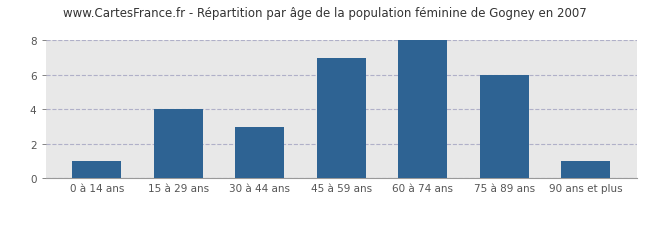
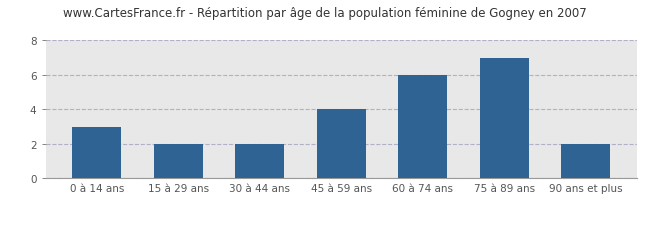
0 à 14 ans: 1 -> 3
15 à 29 ans: 4 -> 2
30 à 44 ans: 3 -> 2
45 à 59 ans: 7 -> 4
60 à 74 ans: 8 -> 6
75 à 89 ans: 6 -> 7
90 ans et plus: 1 -> 2
